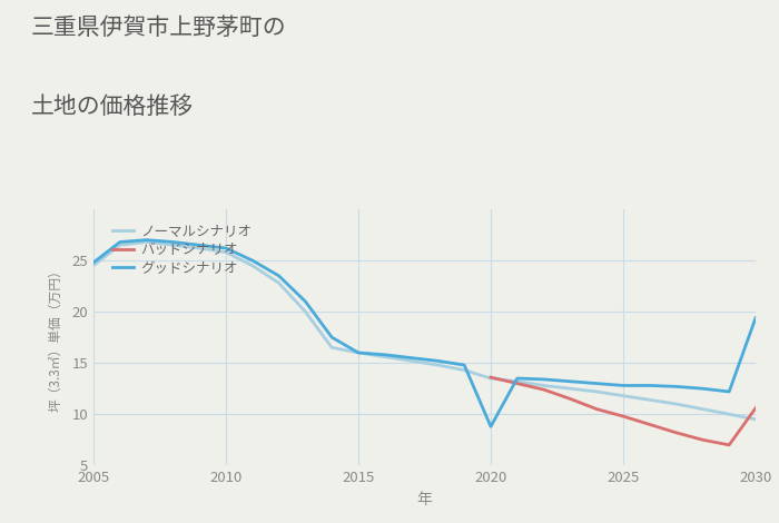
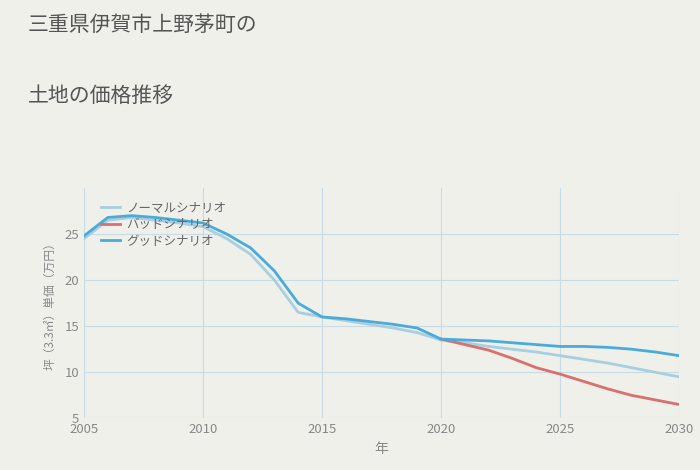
グッドシナリオ/2020: 8.8 -> 13.6
グッドシナリオ/2030: 19.4 -> 11.8
バッドシナリオ/2030: 10.6 -> 6.5
